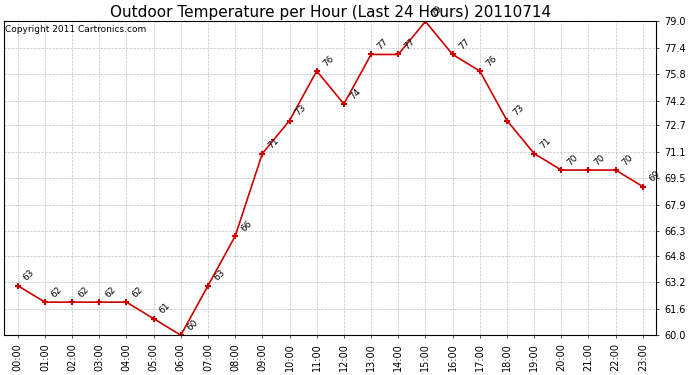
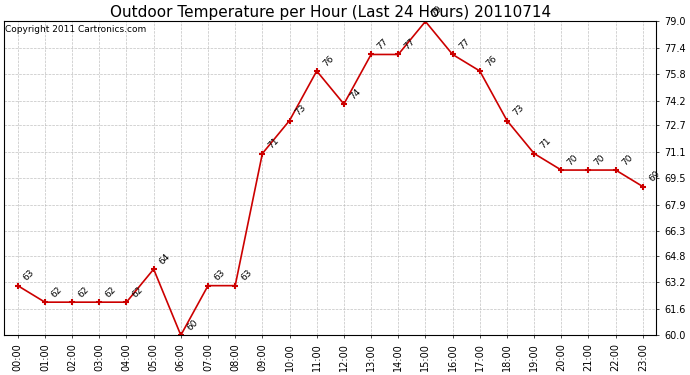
05:00: 61 -> 64
08:00: 66 -> 63
